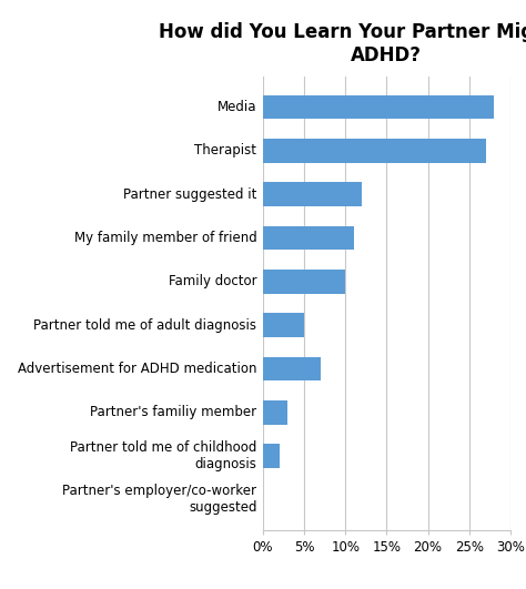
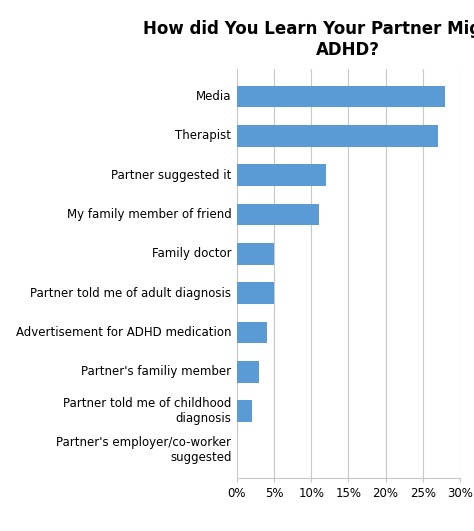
Family doctor: 10% -> 5%
Advertisement for ADHD medication: 7% -> 4%
